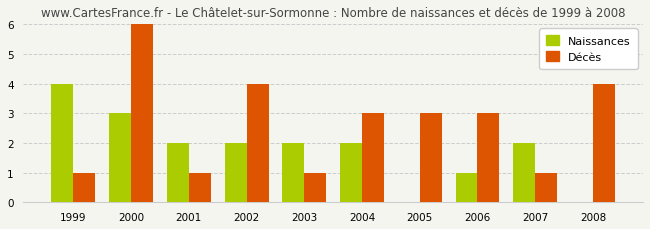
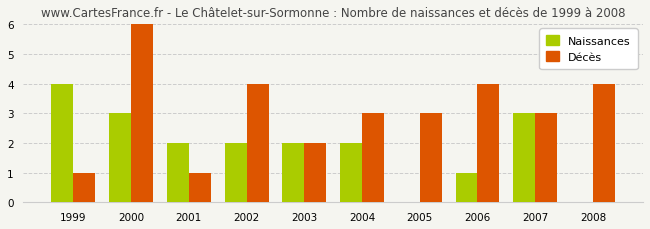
Décès/2003: 1 -> 2
Décès/2006: 3 -> 4
Naissances/2007: 2 -> 3
Décès/2007: 1 -> 3
